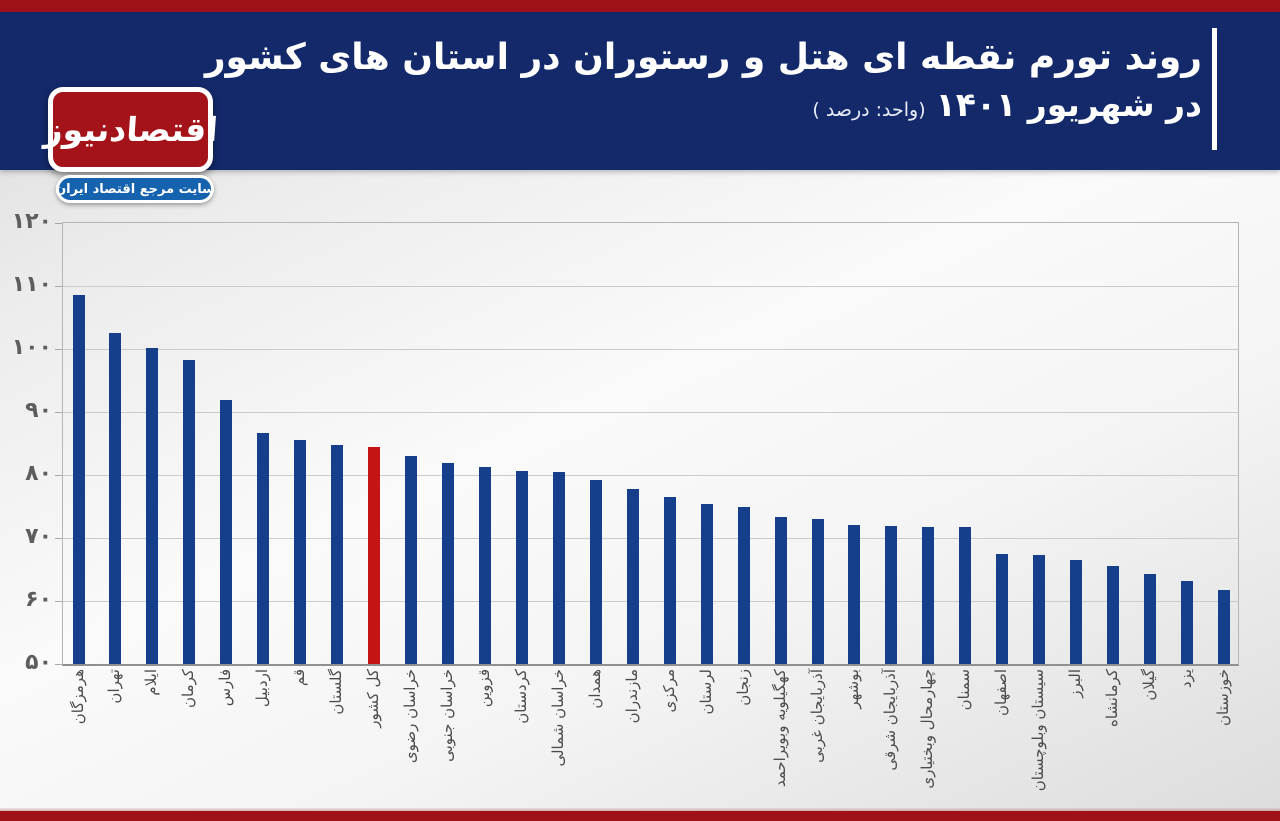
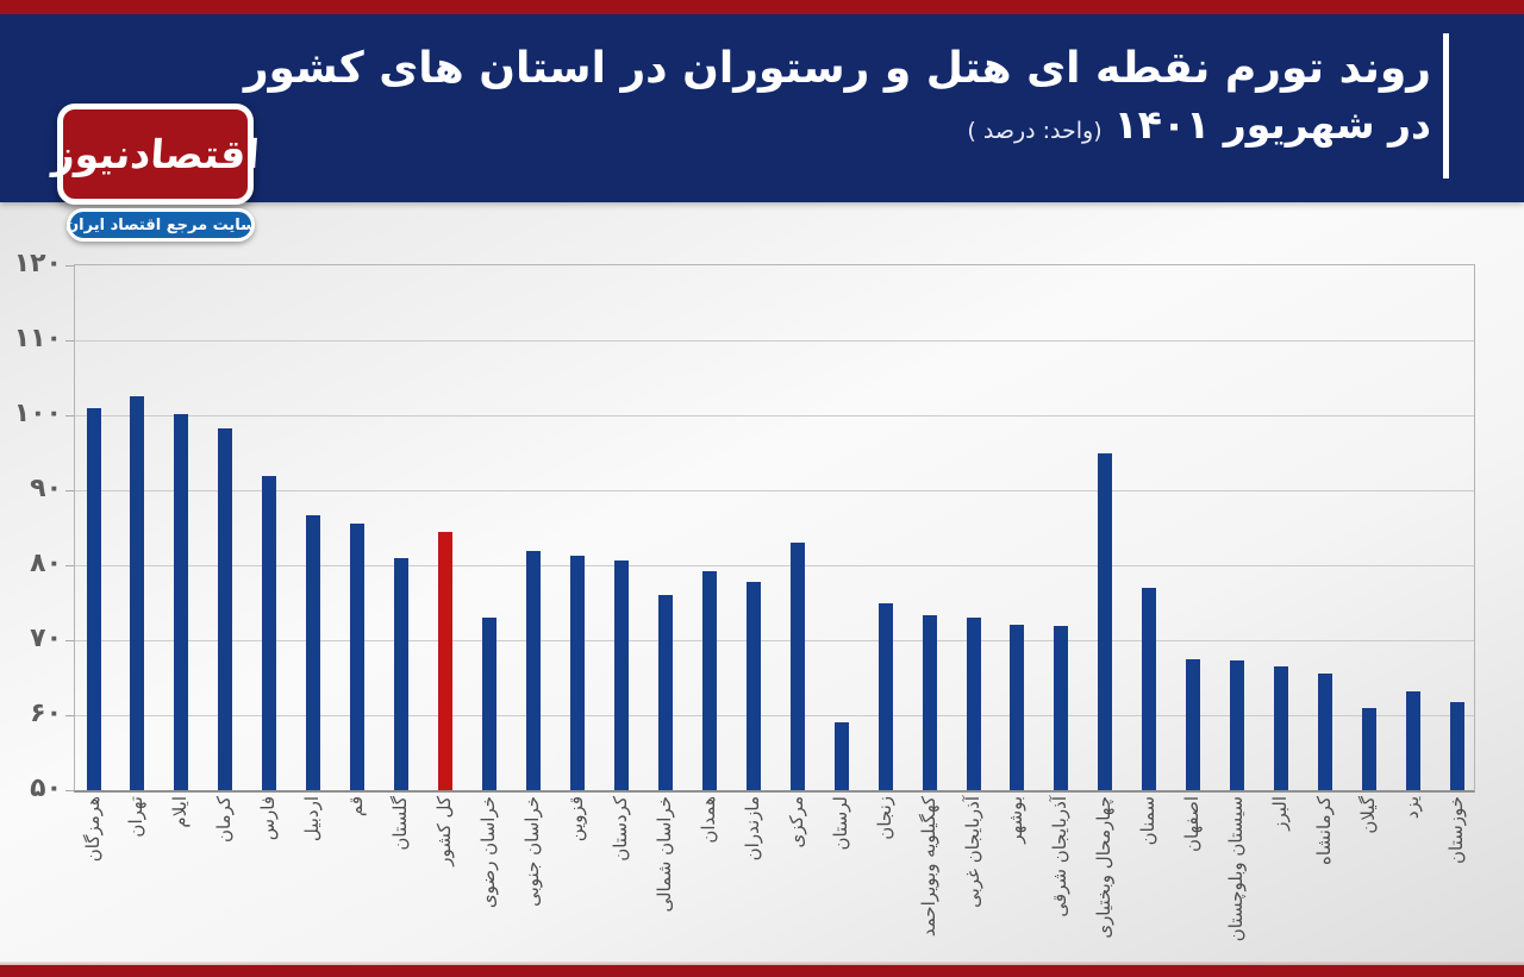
هرمزگان: 108 -> 101
گلستان: 85 -> 81
خراسان رضوی: 83 -> 73
خراسان شمالی: 80 -> 76
مرکزی: 76 -> 83
لرستان: 75 -> 59
چهارمحال وبختیاری: 72 -> 95
سمنان: 72 -> 77
گیلان: 64 -> 61
